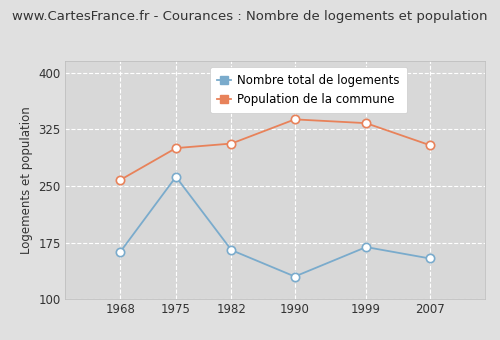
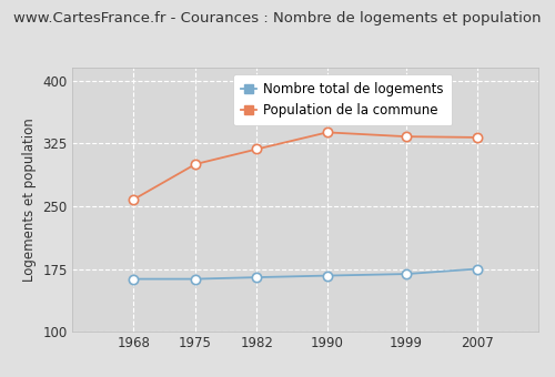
Nombre total de logements/1975: 262 -> 163
Population de la commune/1982: 306 -> 318
Nombre total de logements/1990: 130 -> 167
Nombre total de logements/2007: 154 -> 175
Population de la commune/2007: 304 -> 332
